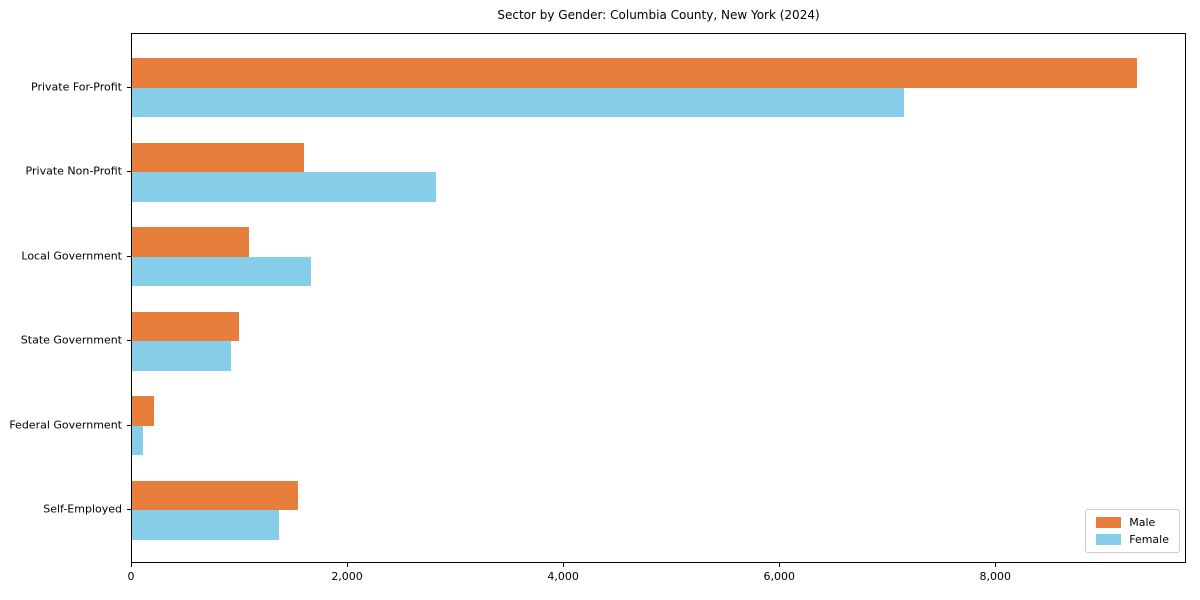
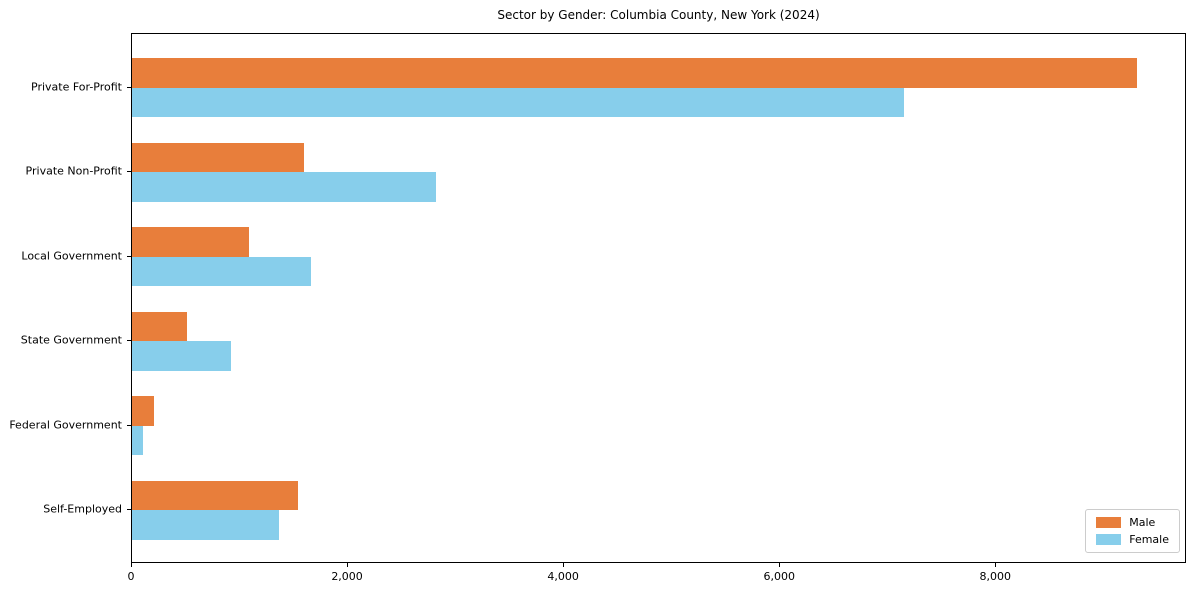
Male/State Government: 990 -> 510
